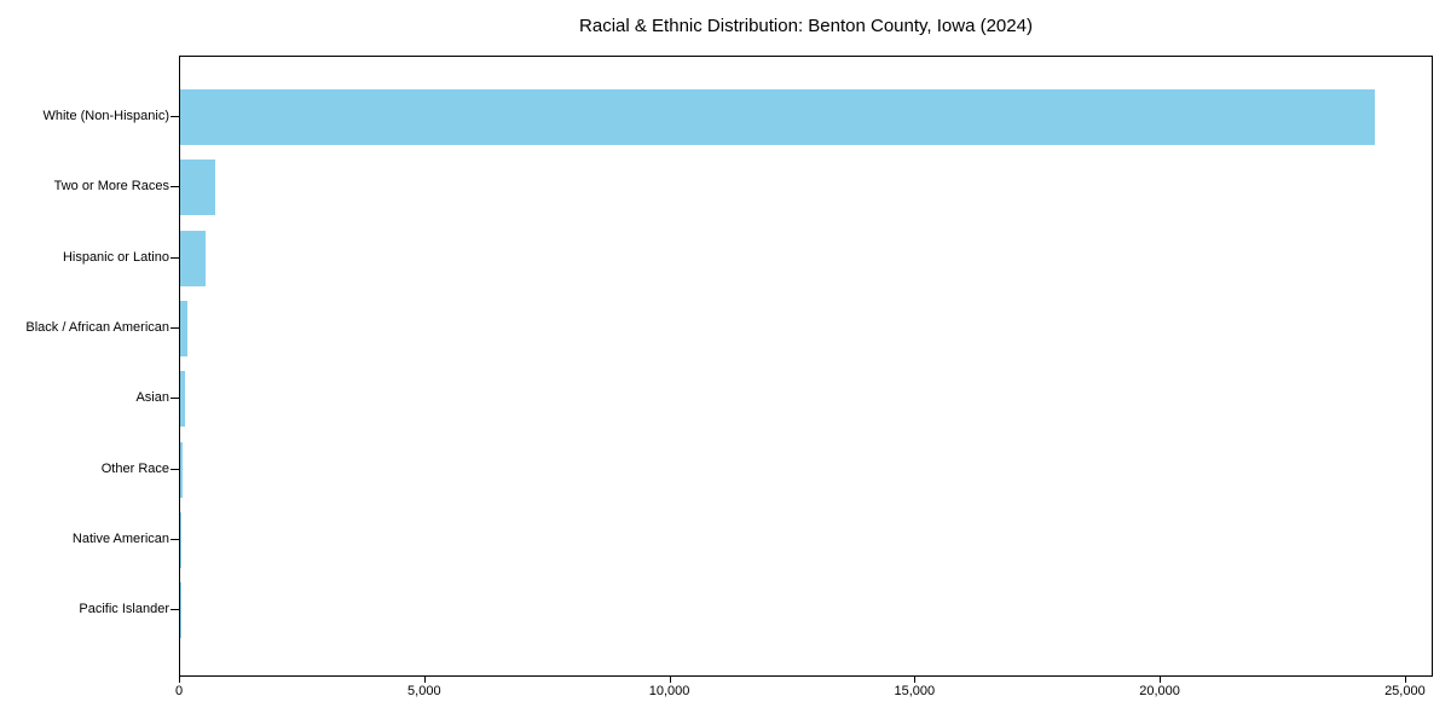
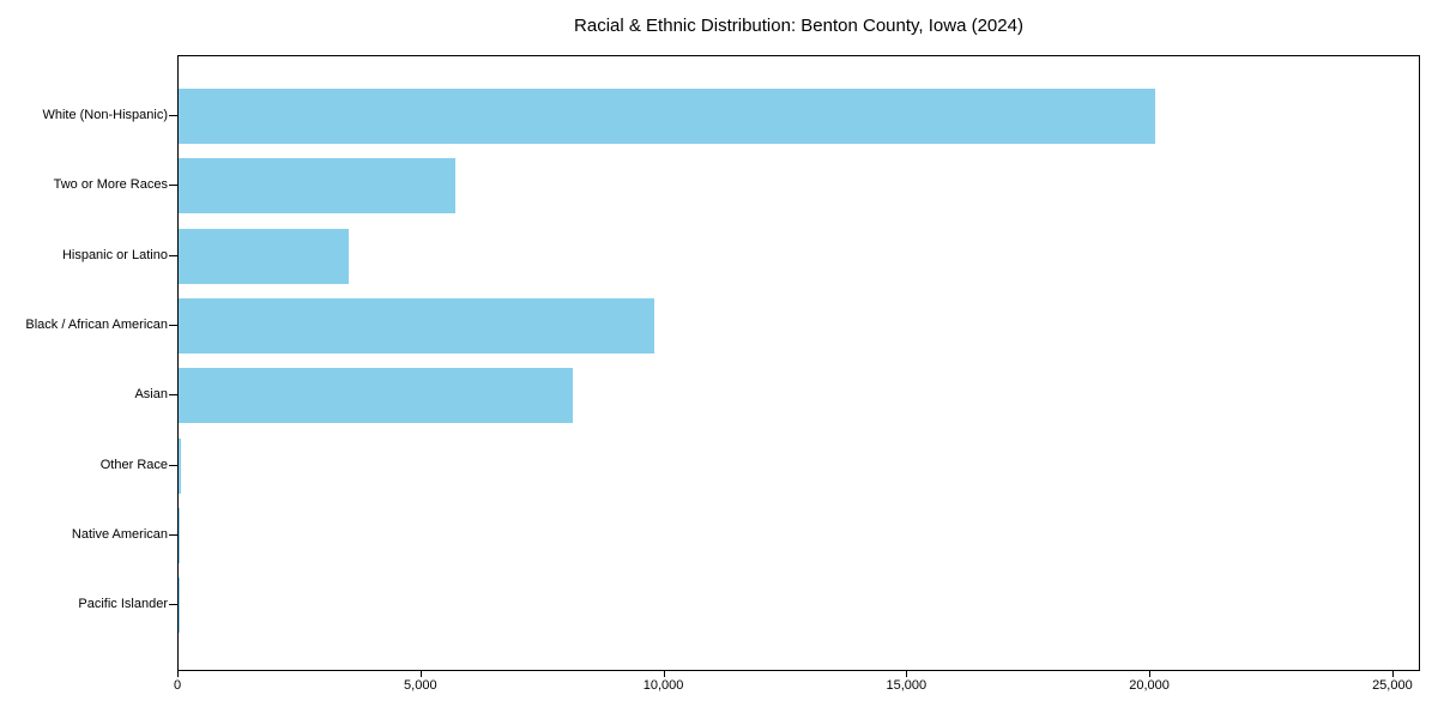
White (Non-Hispanic): 24400 -> 20100
Two or More Races: 700 -> 5700
Hispanic or Latino: 500 -> 3500
Black / African American: 200 -> 9800
Asian: 100 -> 8100
